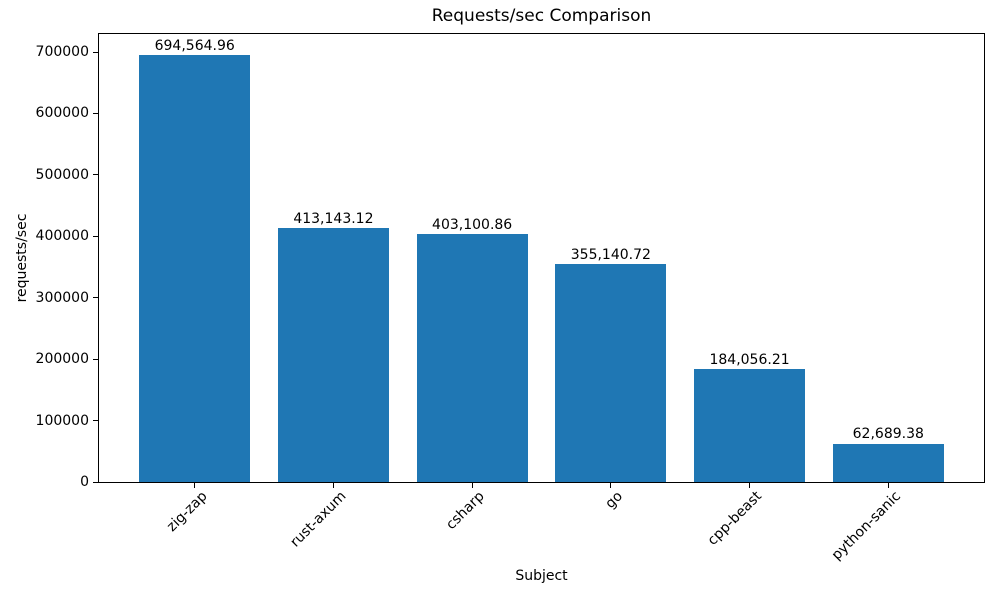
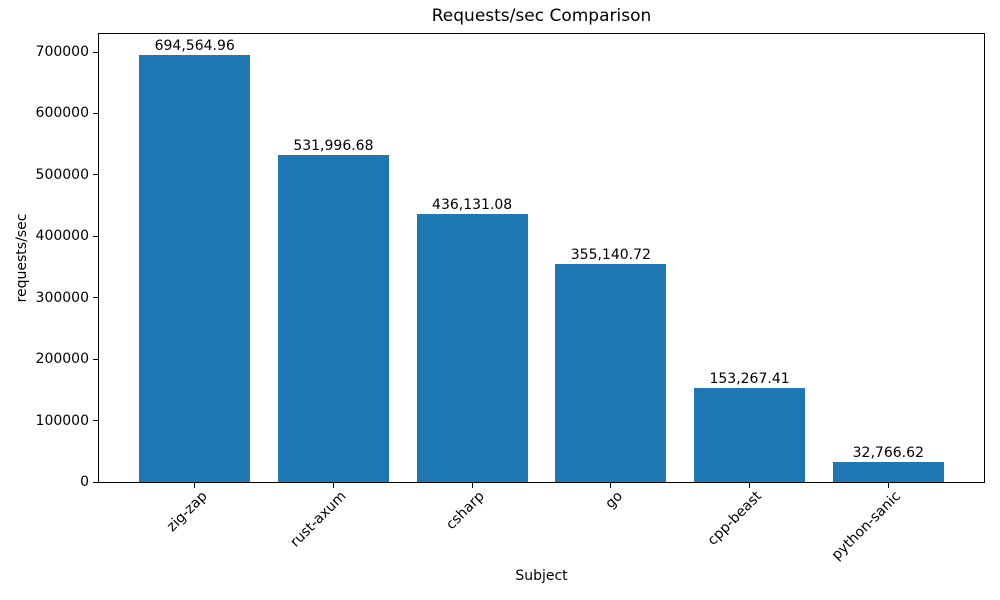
rust-axum: 413,143.12 -> 531,996.68
csharp: 403,100.86 -> 436,131.08
cpp-beast: 184,056.21 -> 153,267.41
python-sanic: 62,689.38 -> 32,766.62
